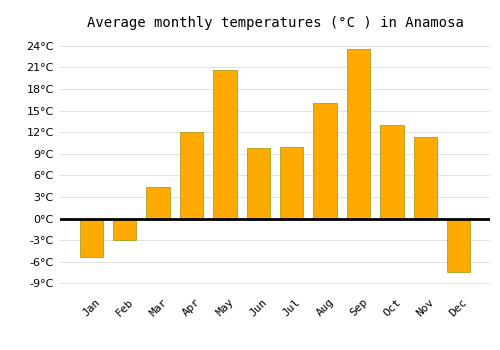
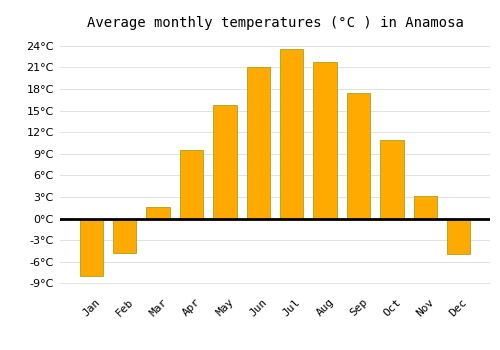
Jan: -5.4°C -> -8.0°C
Feb: -3.0°C -> -4.8°C
Mar: 4.4°C -> 1.6°C
Apr: 12.0°C -> 9.5°C
May: 20.6°C -> 15.8°C
Jun: 9.8°C -> 21.1°C
Jul: 10.0°C -> 23.5°C
Aug: 16.0°C -> 21.7°C
Sep: 23.6°C -> 17.5°C
Oct: 13.0°C -> 10.9°C
Nov: 11.4°C -> 3.1°C
Dec: -7.4°C -> -4.9°C
